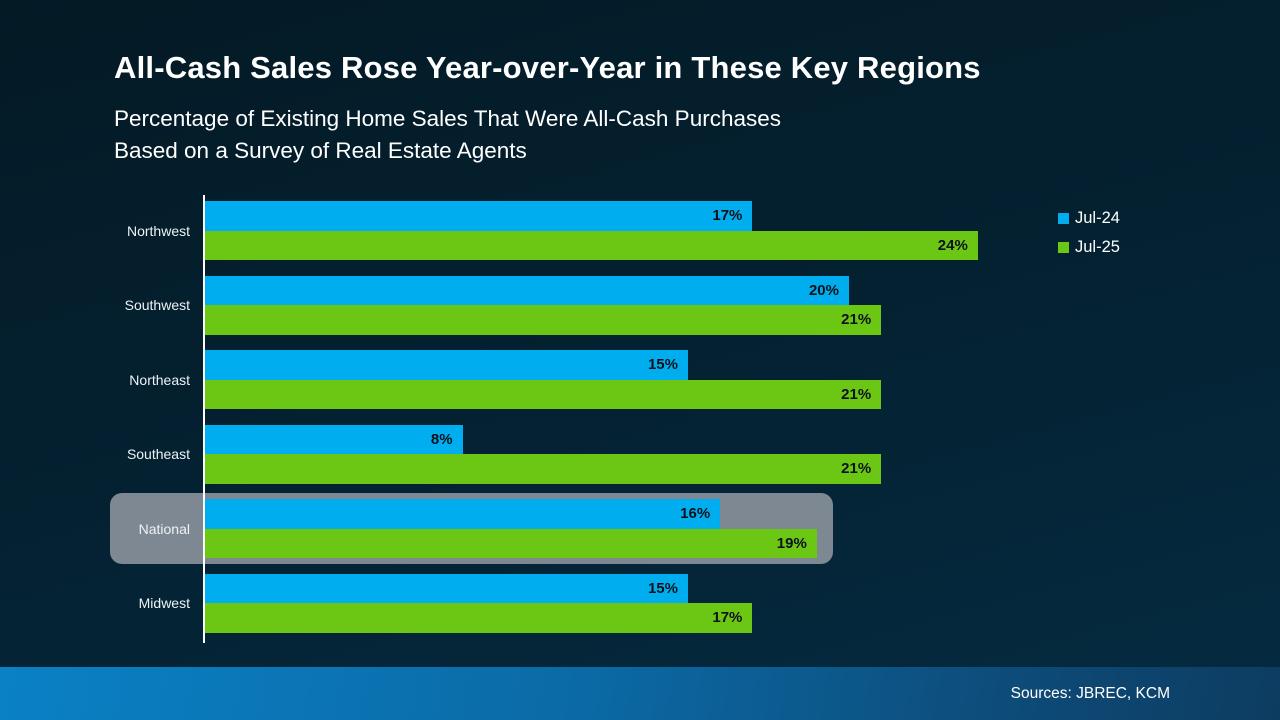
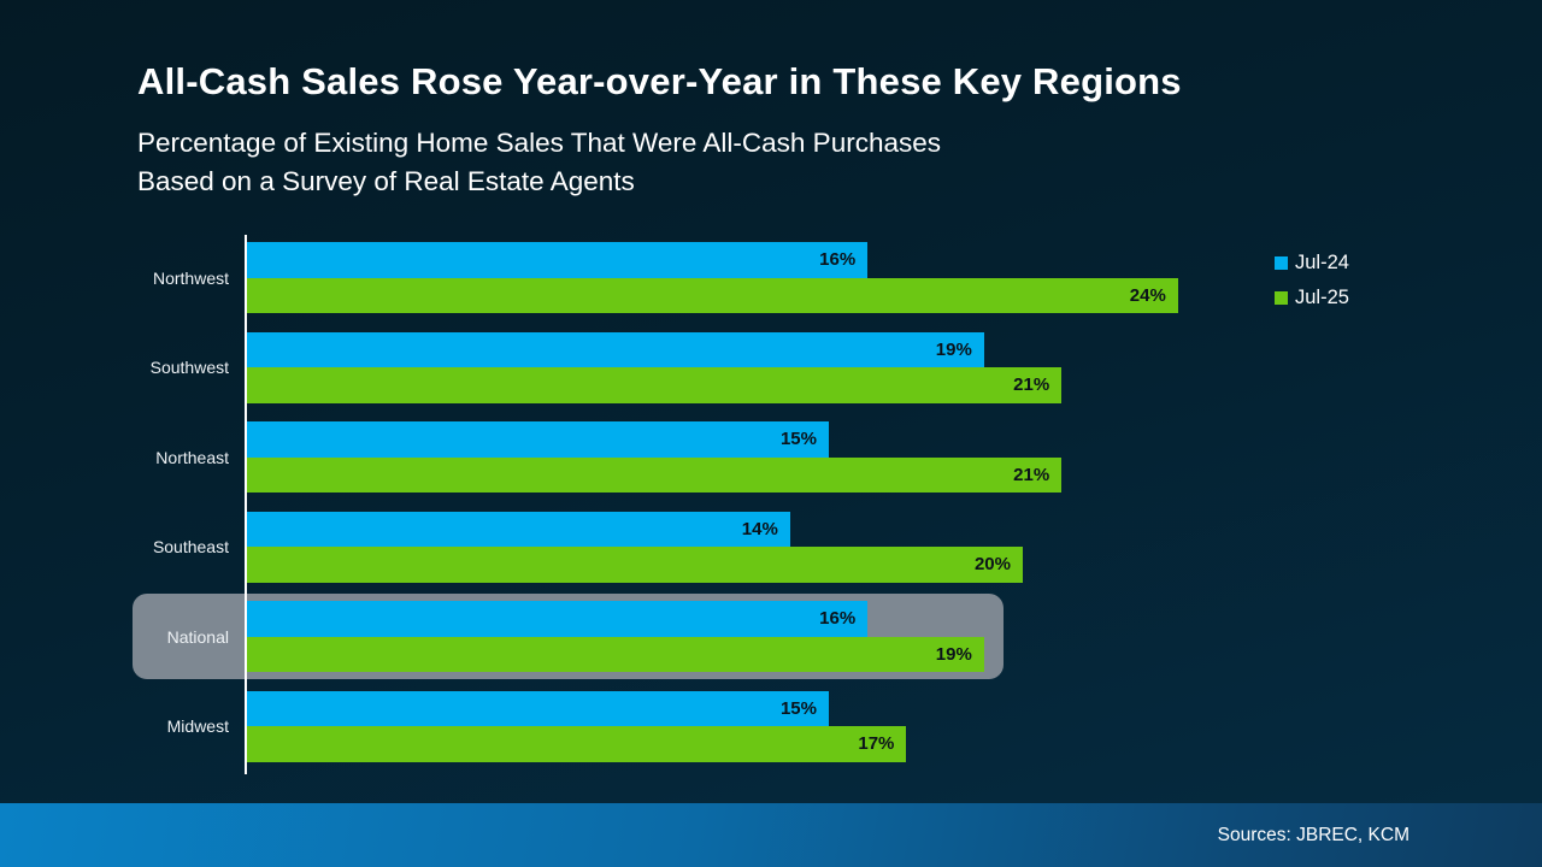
Jul-24/Northwest: 17% -> 16%
Jul-24/Southwest: 20% -> 19%
Jul-24/Southeast: 8% -> 14%
Jul-25/Southeast: 21% -> 20%
